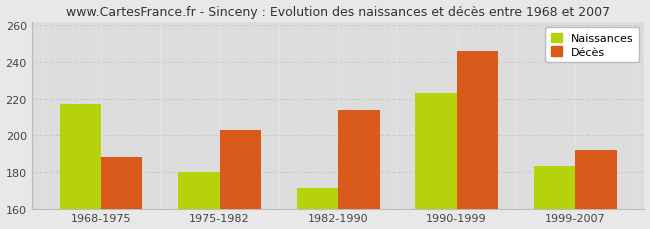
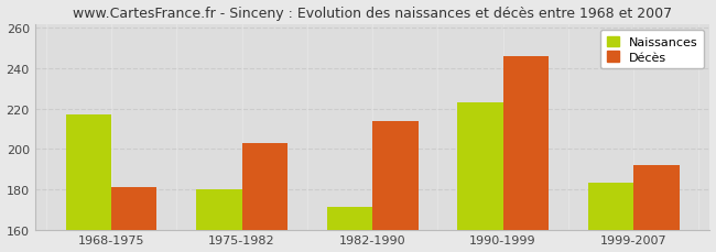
Décès/1968-1975: 188 -> 181
